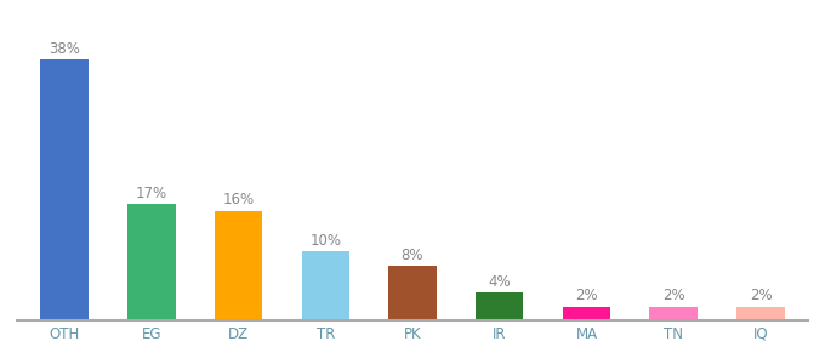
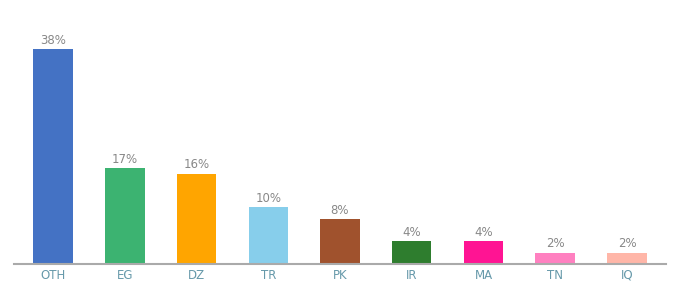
MA: 2% -> 4%
